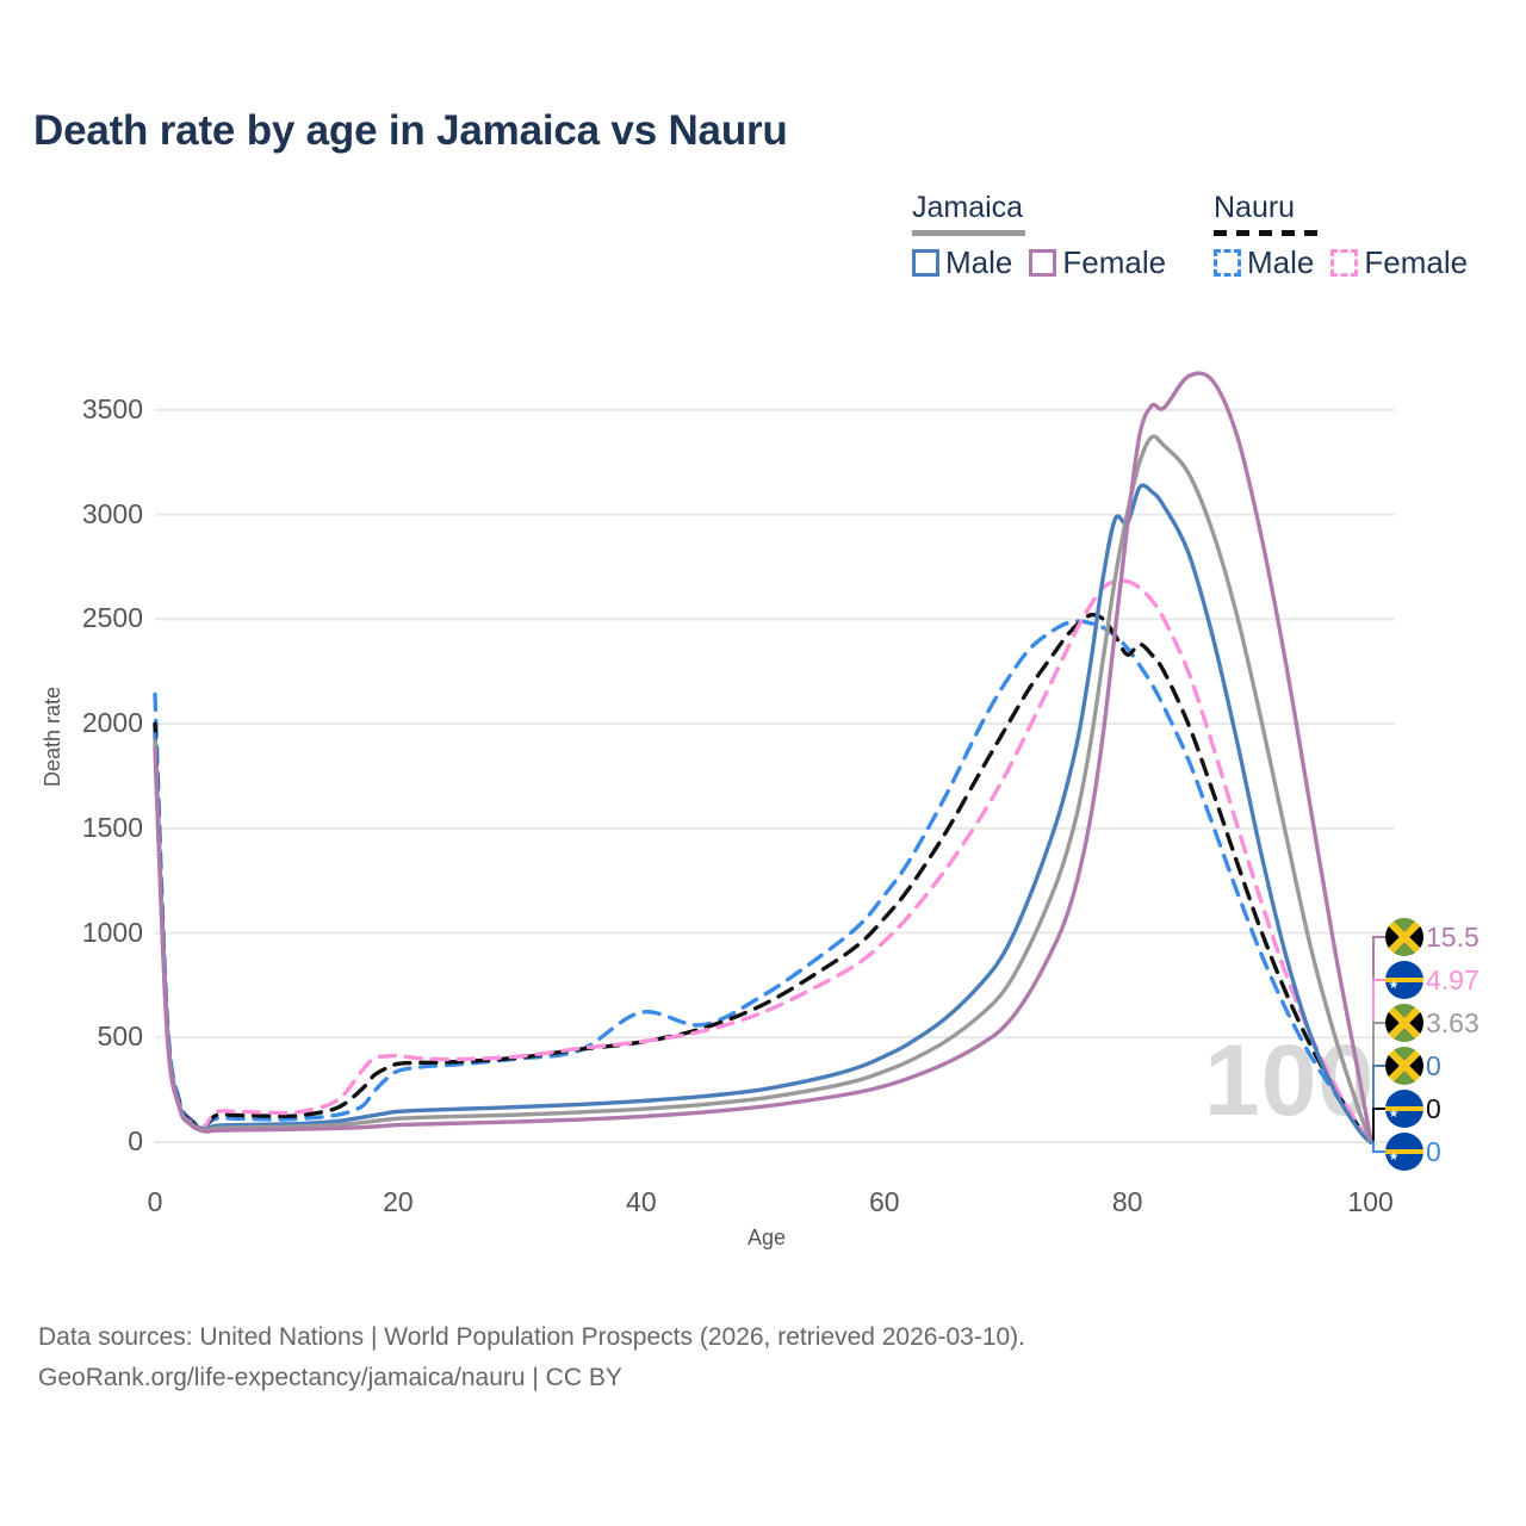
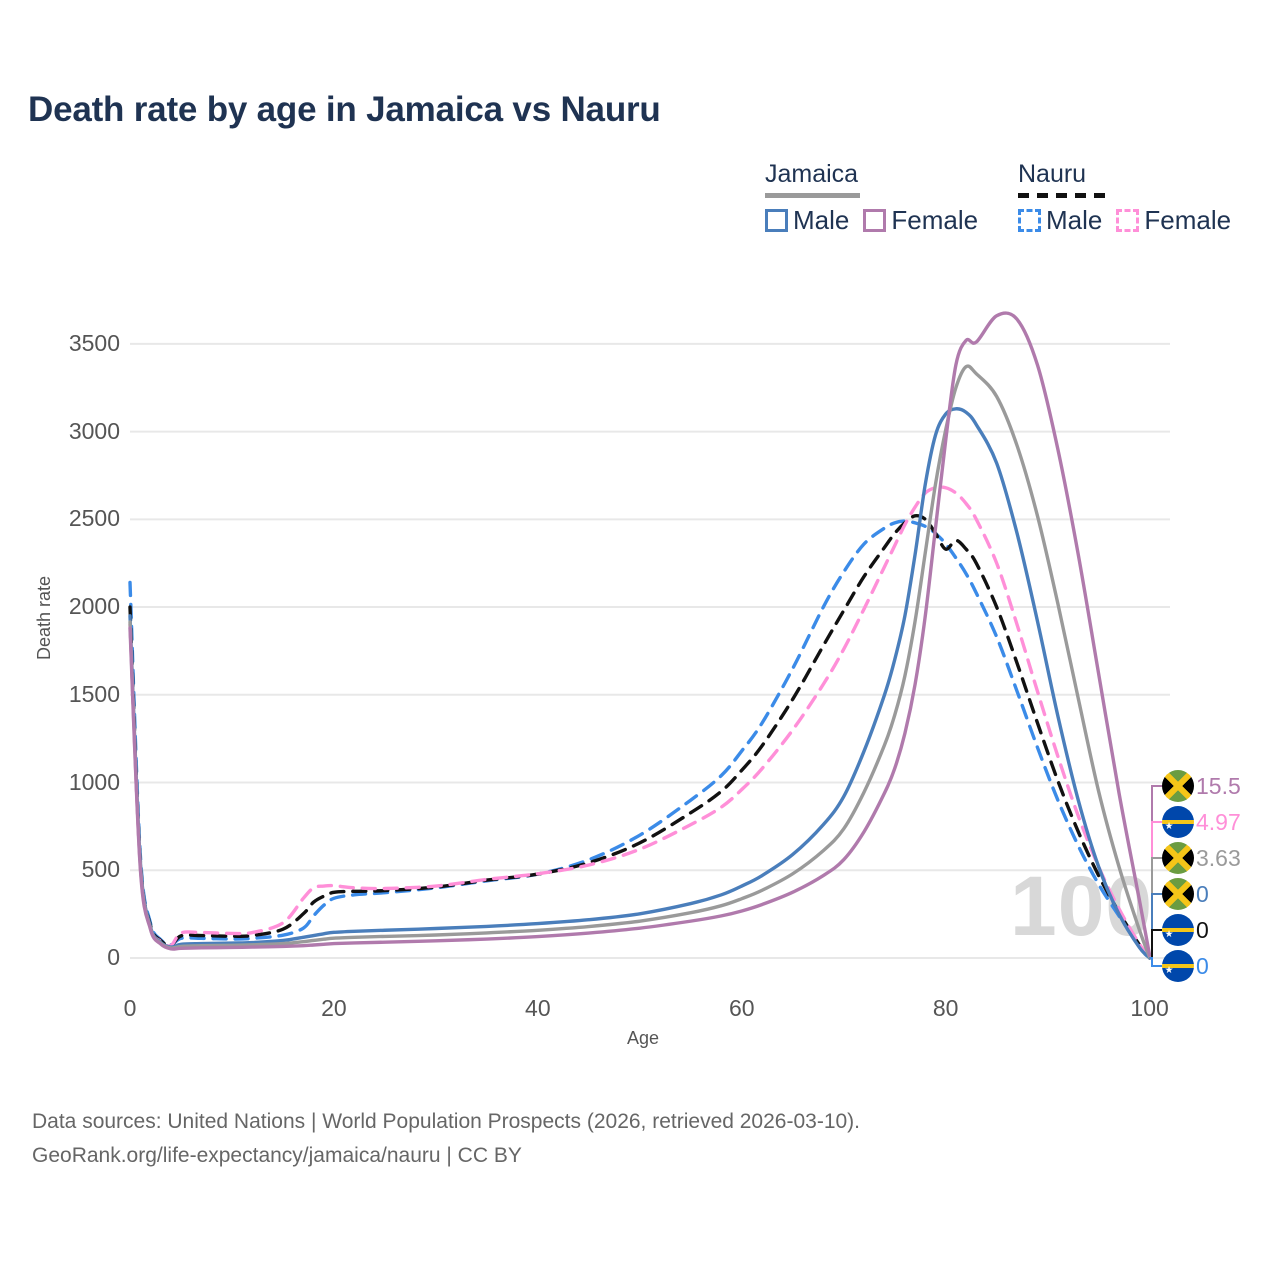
Nauru Male/40: 620 -> 480
Jamaica Male/80: 2960 -> 3100
